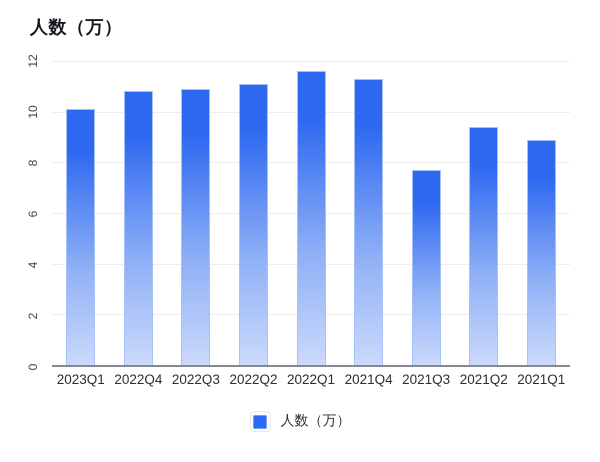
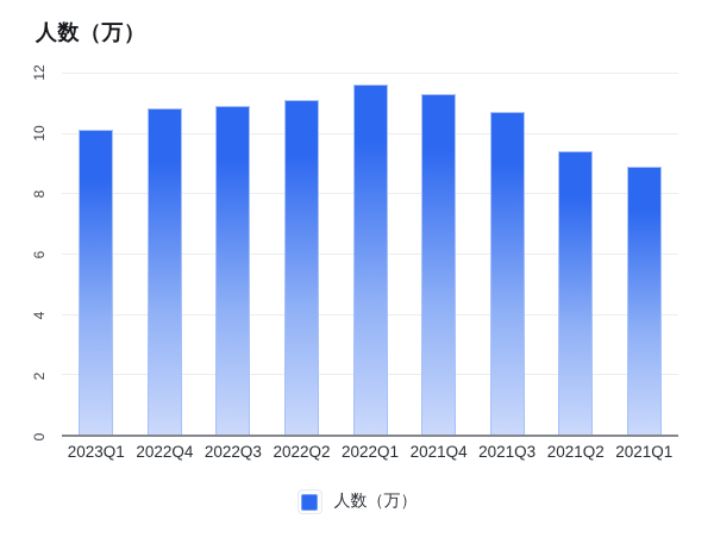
2021Q3: 7.7 -> 10.7
